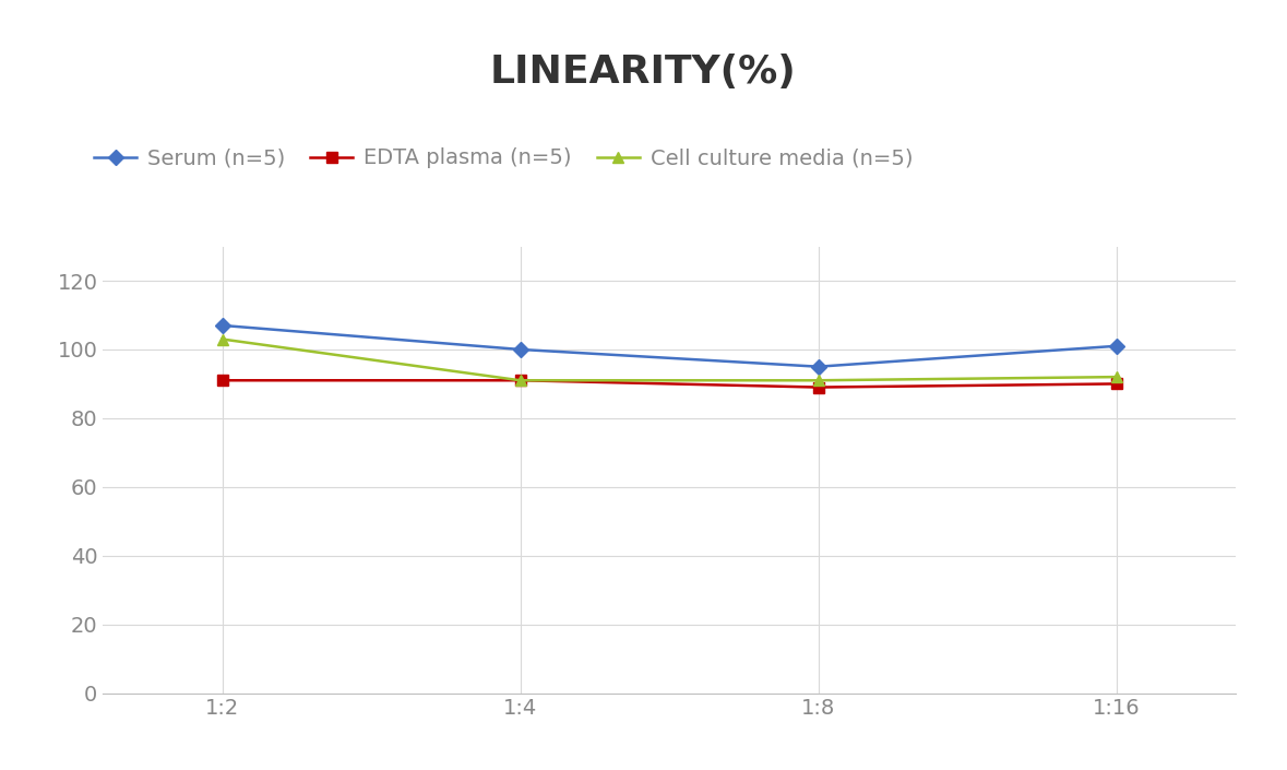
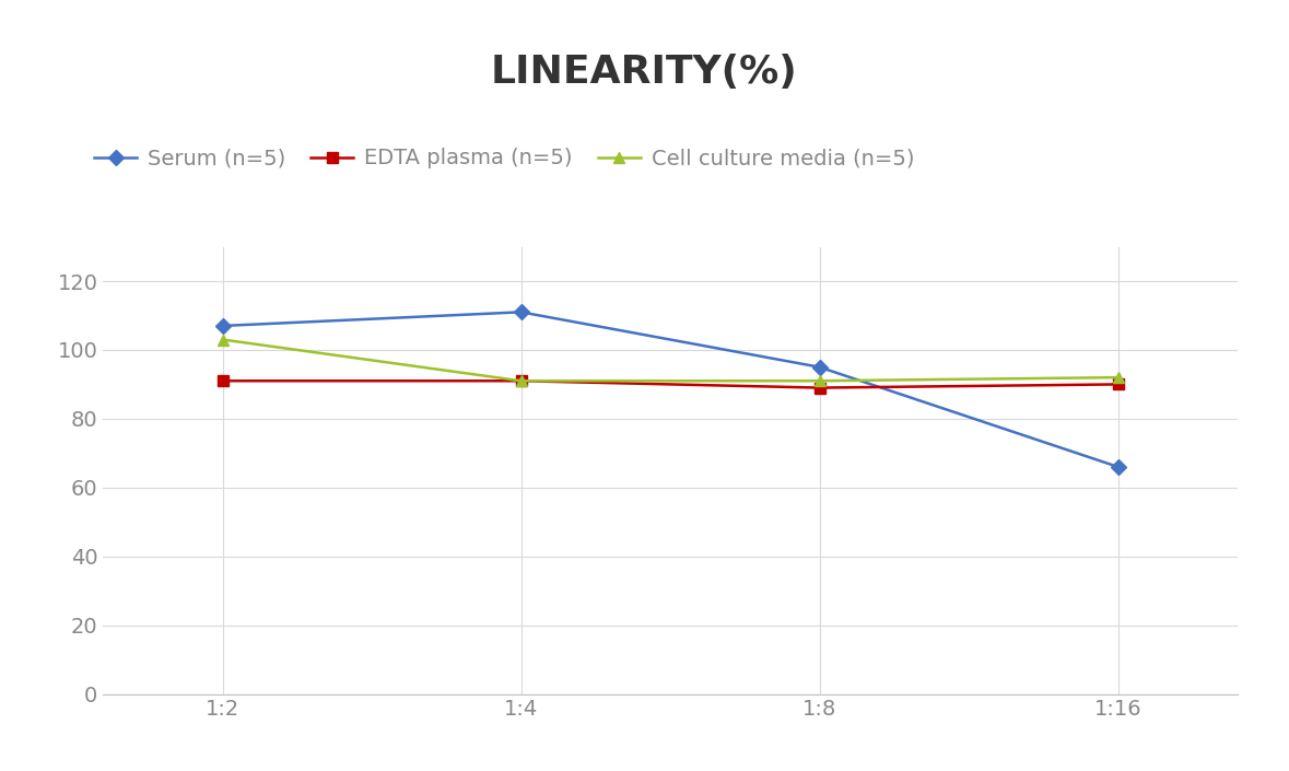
Serum (n=5)/1:4: 100 -> 111
Serum (n=5)/1:16: 101 -> 66
